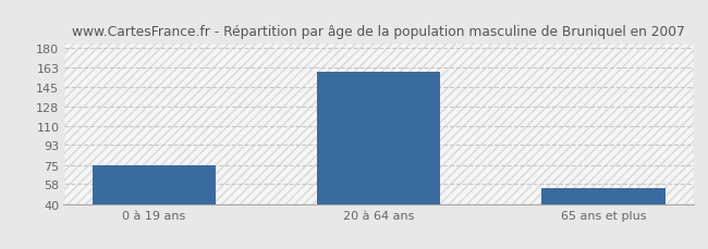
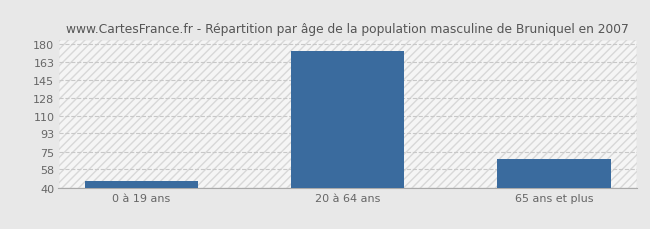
0 à 19 ans: 75 -> 46
20 à 64 ans: 159 -> 174
65 ans et plus: 54 -> 68
